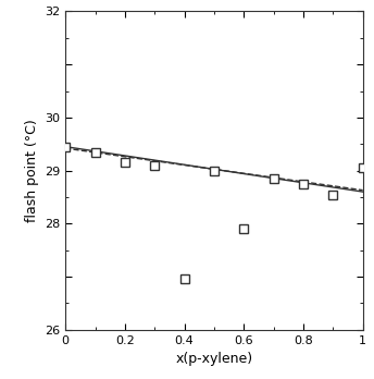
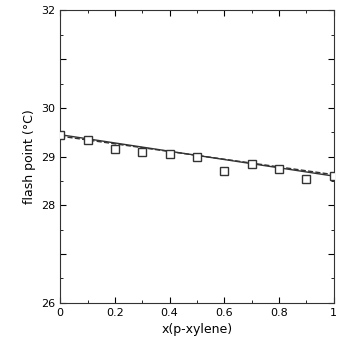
0.4: 26.95 -> 29.05
0.6: 27.90 -> 28.70
1: 29.05 -> 28.60
